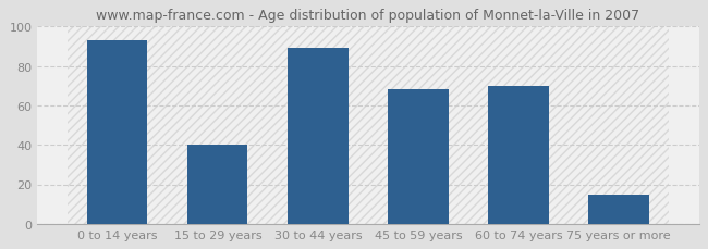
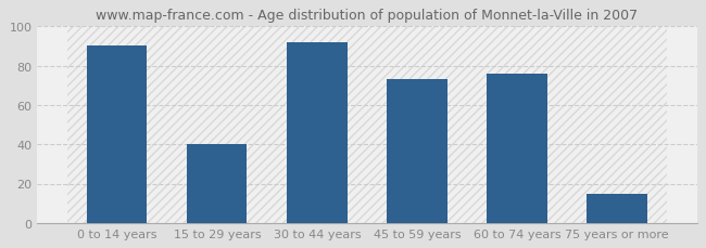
0 to 14 years: 93 -> 90
30 to 44 years: 89 -> 92
45 to 59 years: 68 -> 73
60 to 74 years: 70 -> 76
